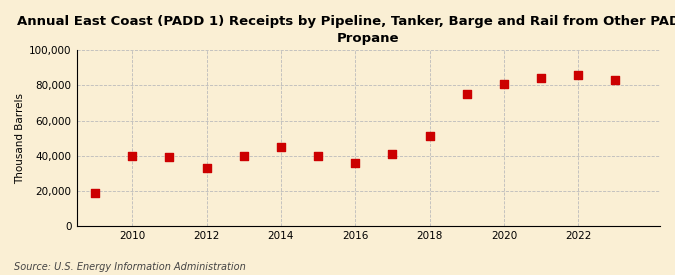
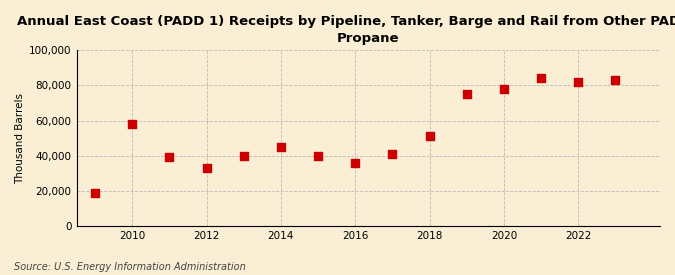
2010: 40,000 -> 58,000
2020: 81,000 -> 78,000
2022: 86,000 -> 82,000
